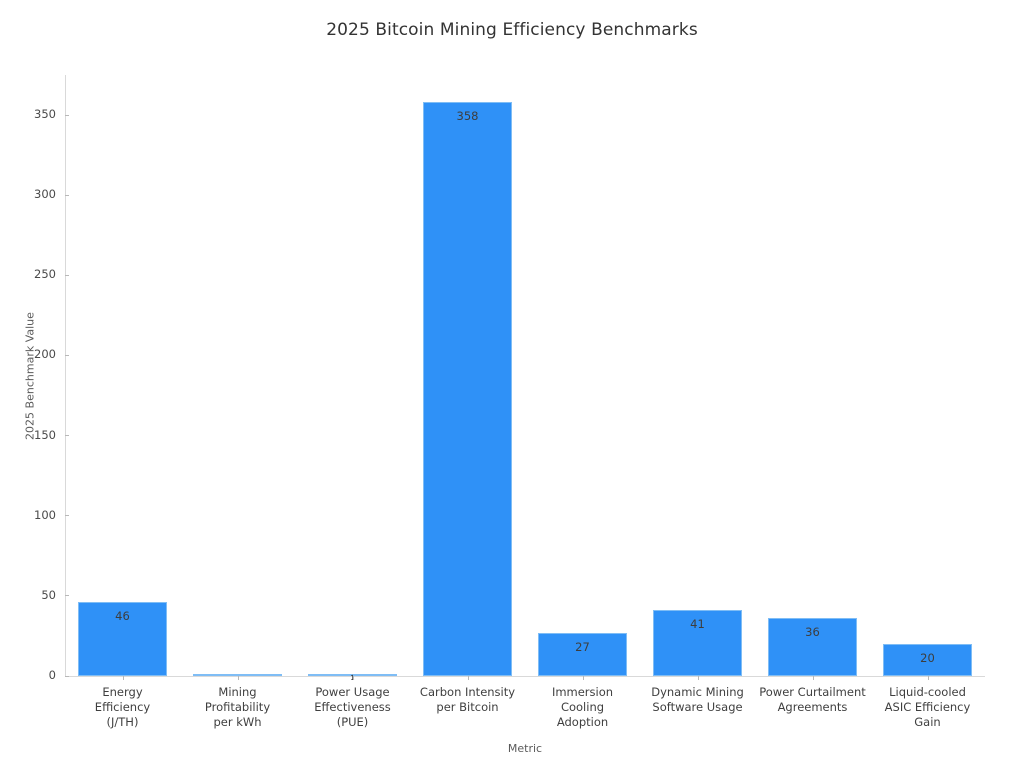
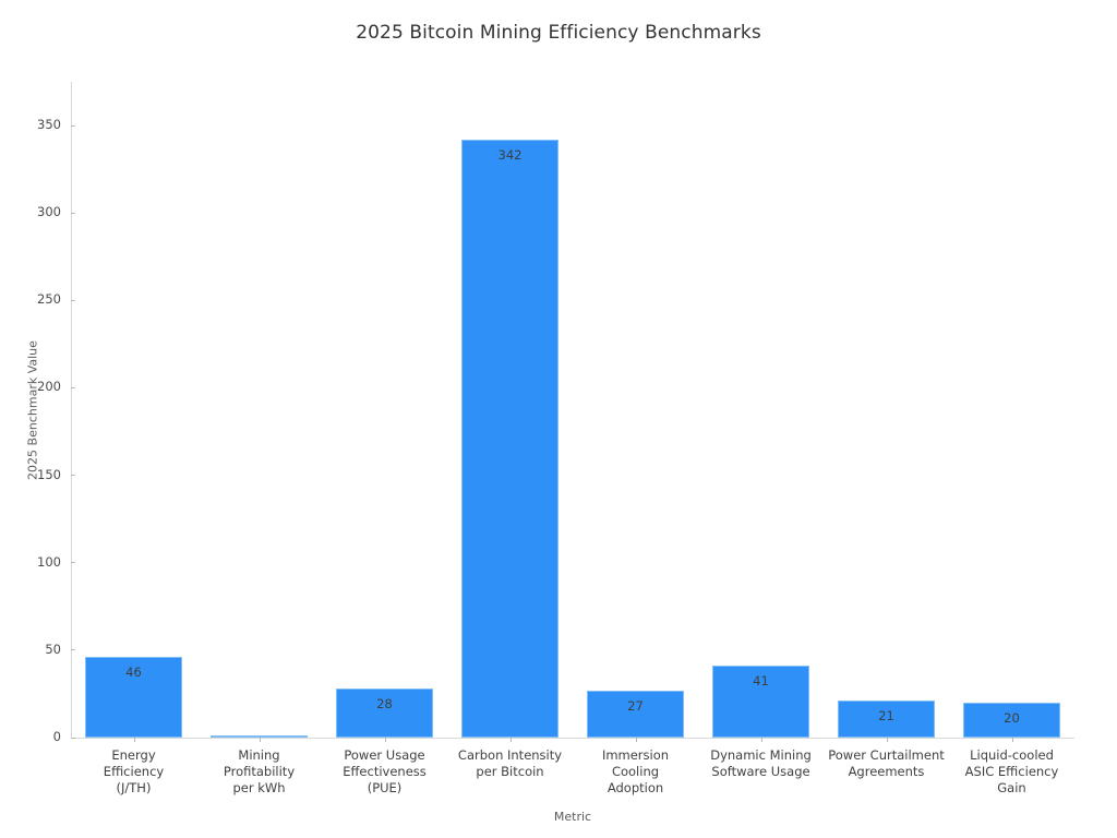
Power Usage Effectiveness (PUE): 1 -> 28
Carbon Intensity per Bitcoin: 358 -> 342
Power Curtailment Agreements: 36 -> 21
